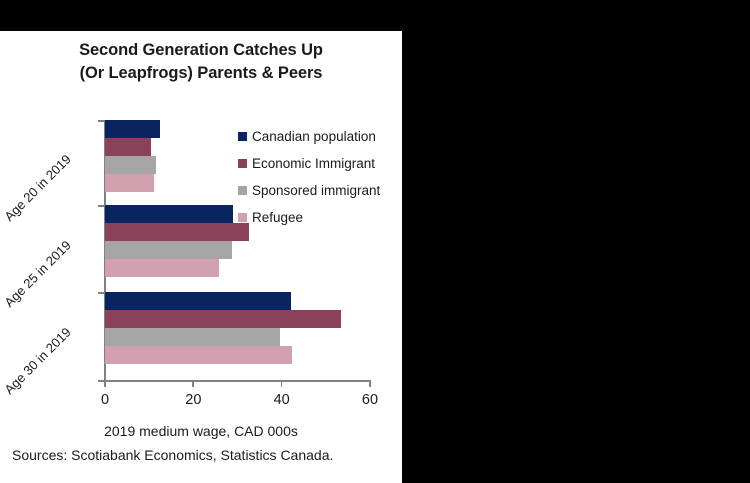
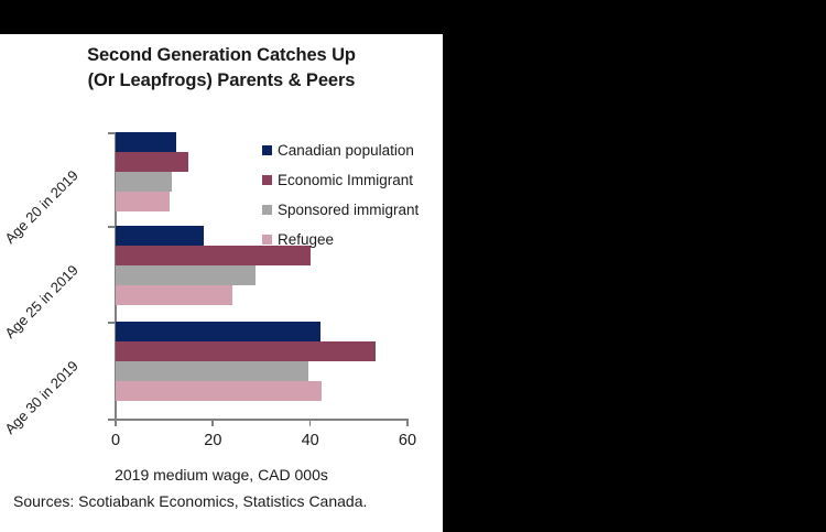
Economic Immigrant/Age 20 in 2019: 10 -> 15
Canadian population/Age 25 in 2019: 29 -> 18
Economic Immigrant/Age 25 in 2019: 32 -> 40
Refugee/Age 25 in 2019: 26 -> 24
